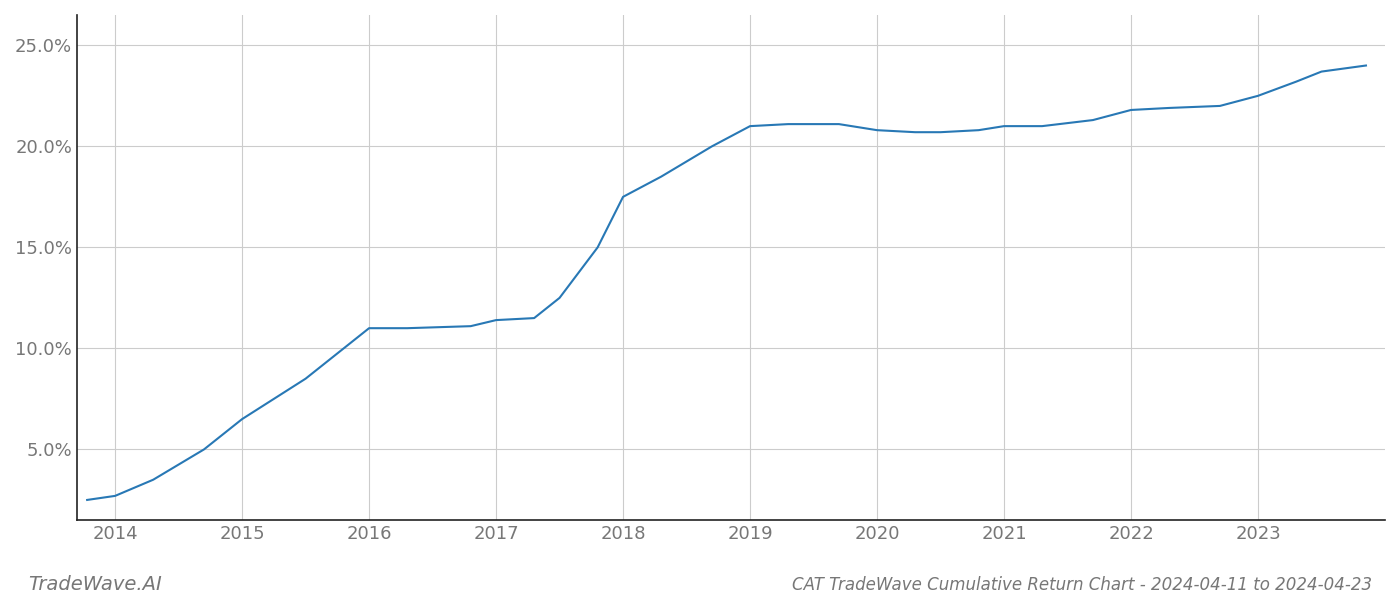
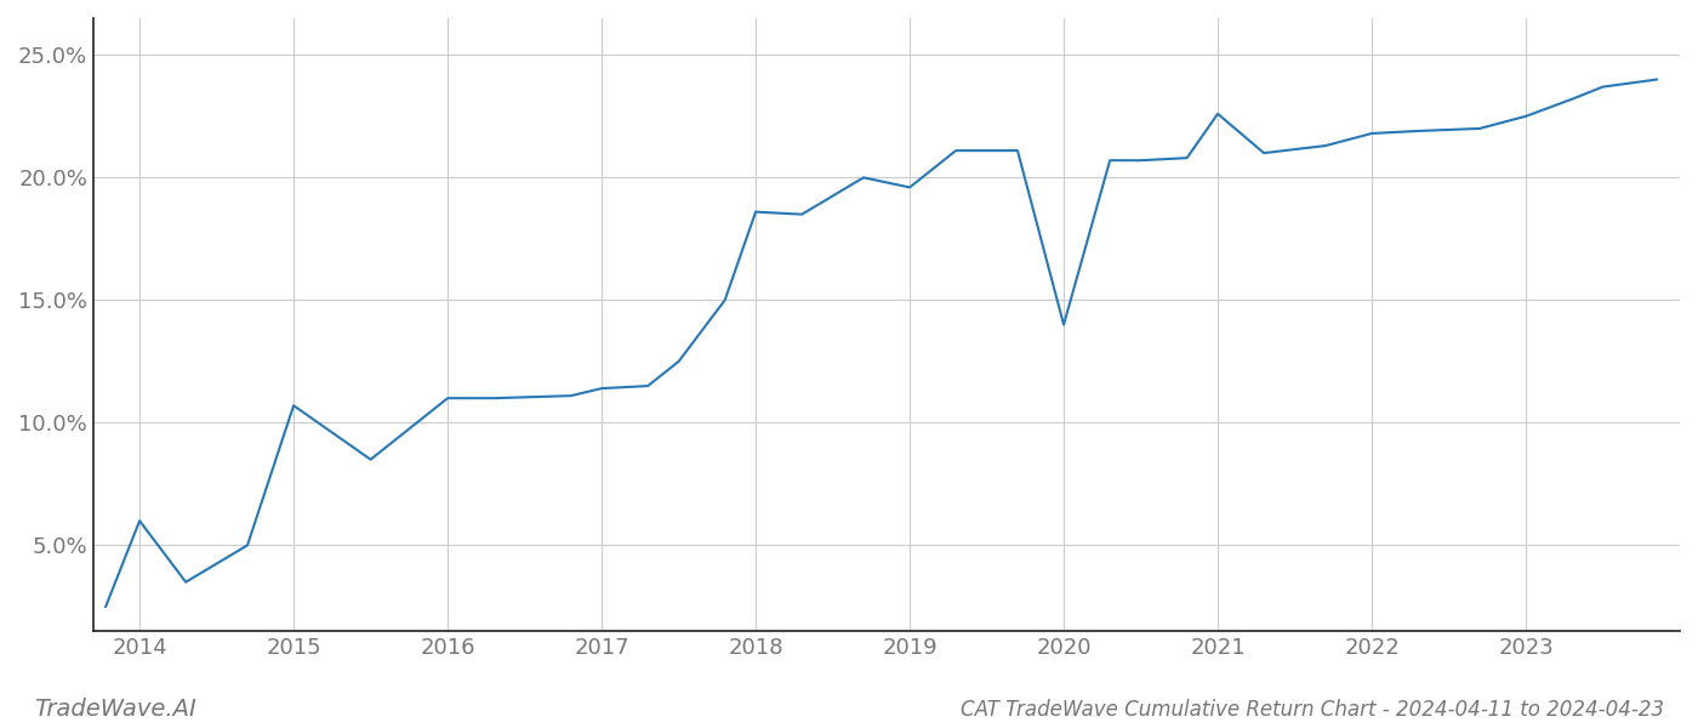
2014: 2.7% -> 6.0%
2015: 6.5% -> 10.7%
2018: 17.5% -> 18.6%
2019: 21.0% -> 19.6%
2020: 20.8% -> 14.0%
2021: 21.0% -> 22.6%
